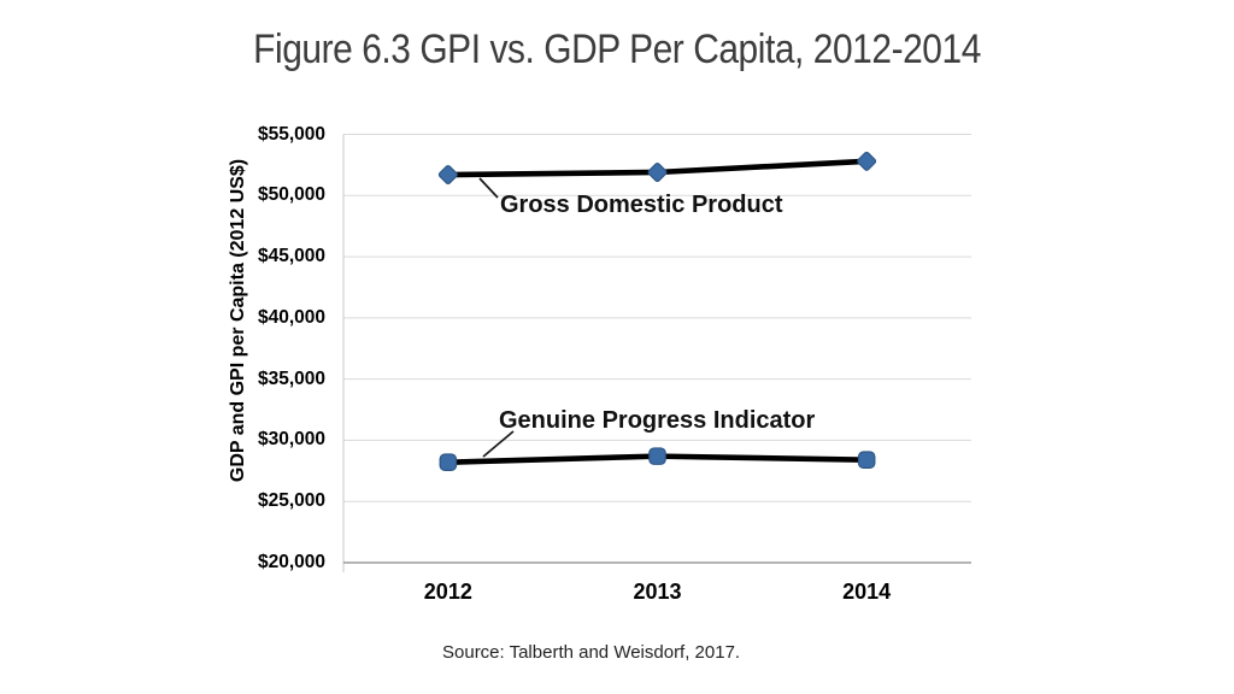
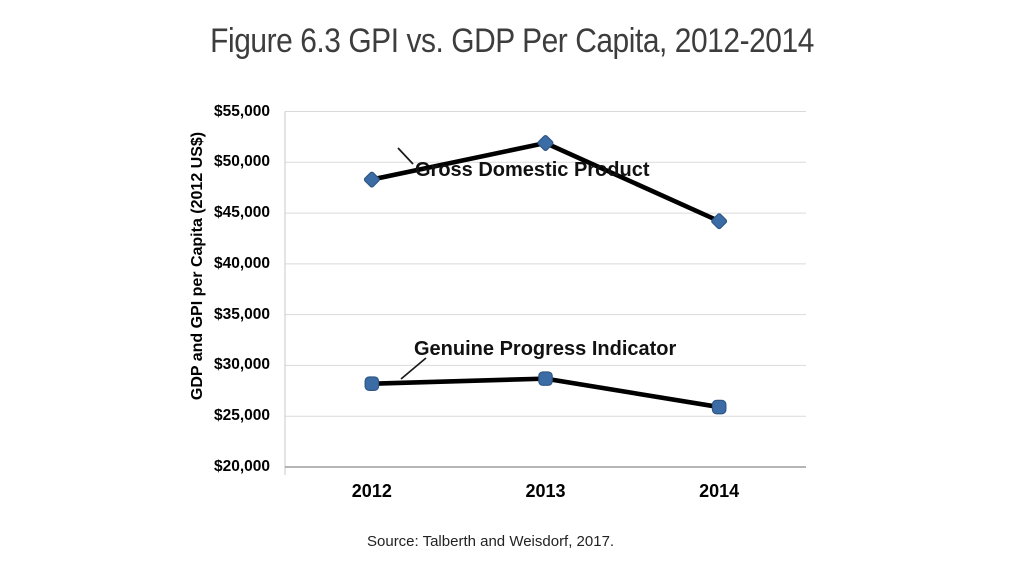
Gross Domestic Product/2012: $51700 -> $48300
Gross Domestic Product/2014: $52800 -> $44200
Genuine Progress Indicator/2014: $28400 -> $25900
